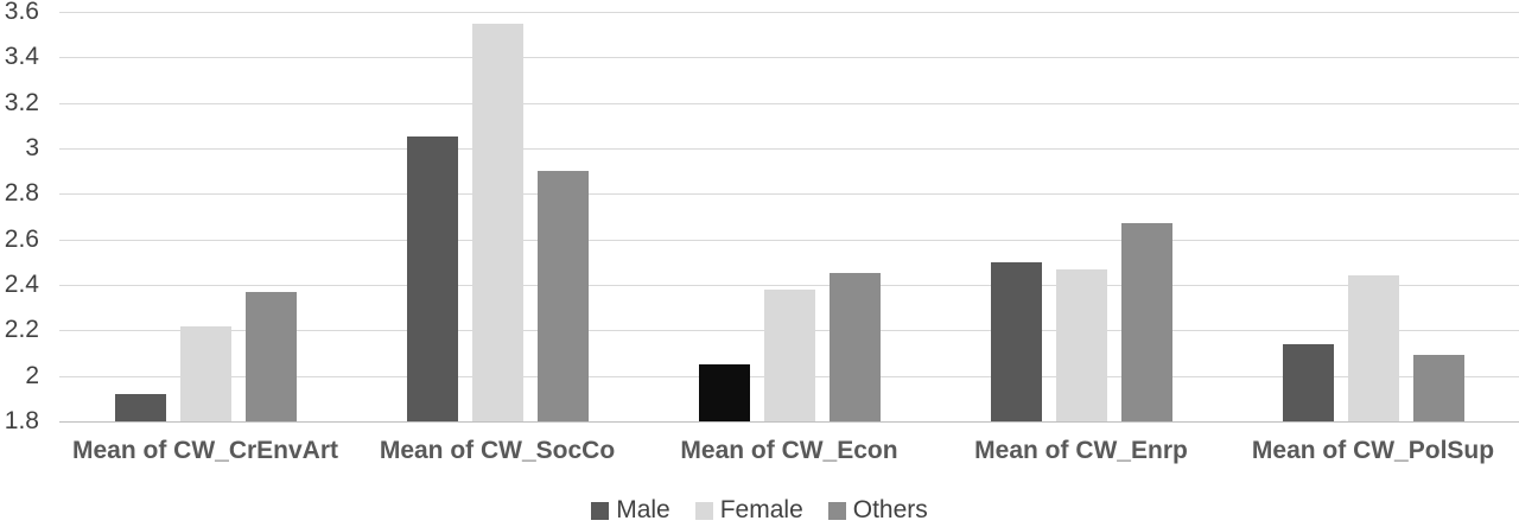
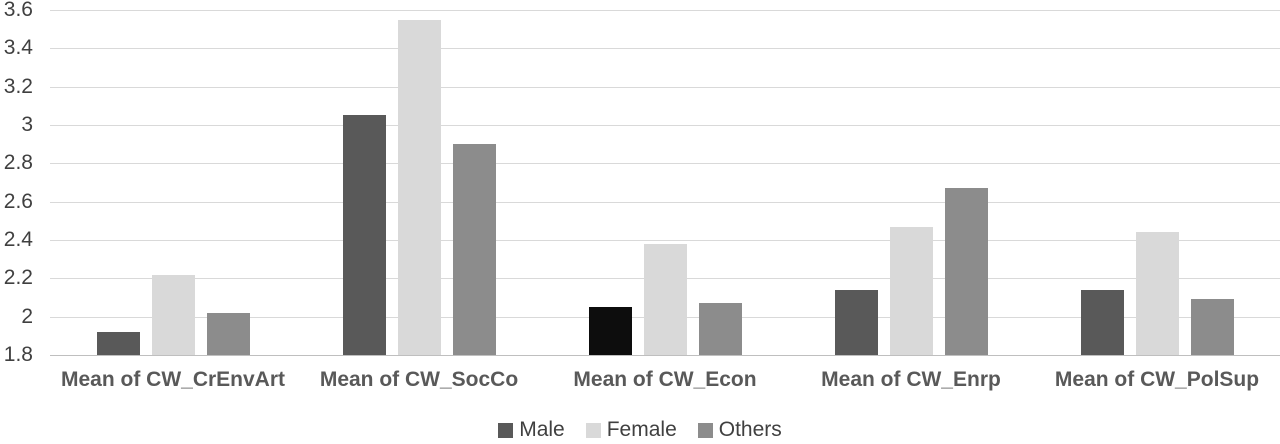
Others/Mean of CW_CrEnvArt: 2.37 -> 2.02
Others/Mean of CW_Econ: 2.45 -> 2.07
Male/Mean of CW_Enrp: 2.50 -> 2.14
